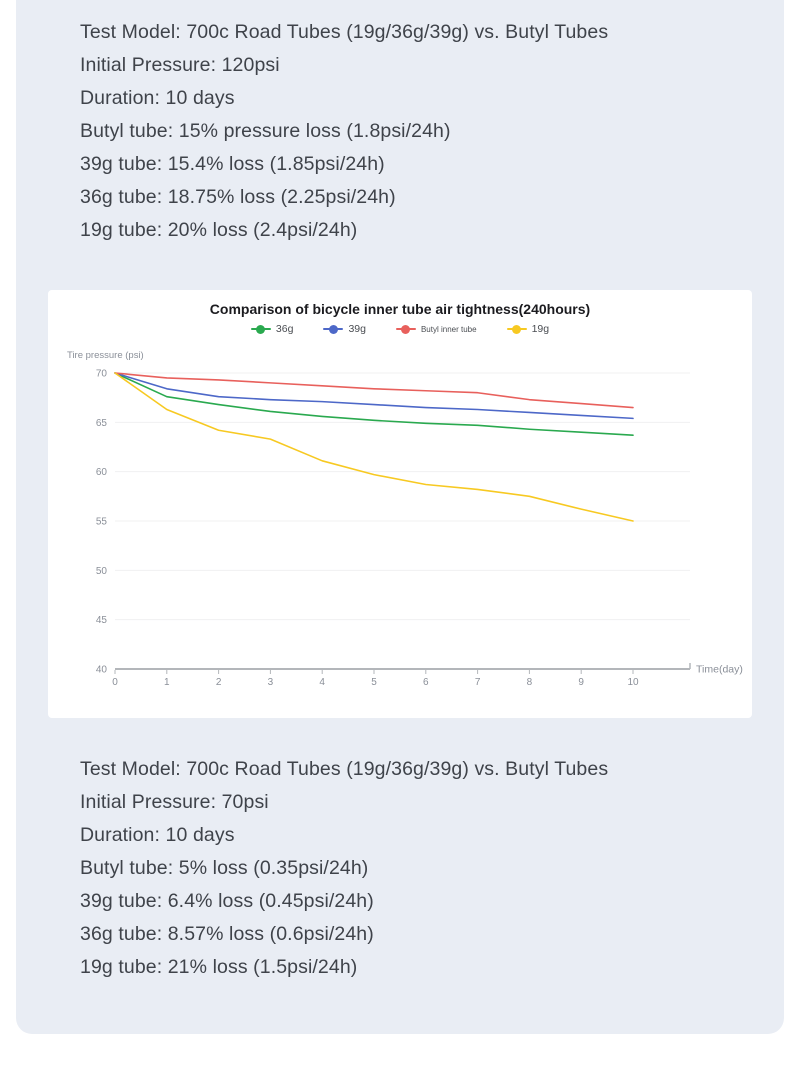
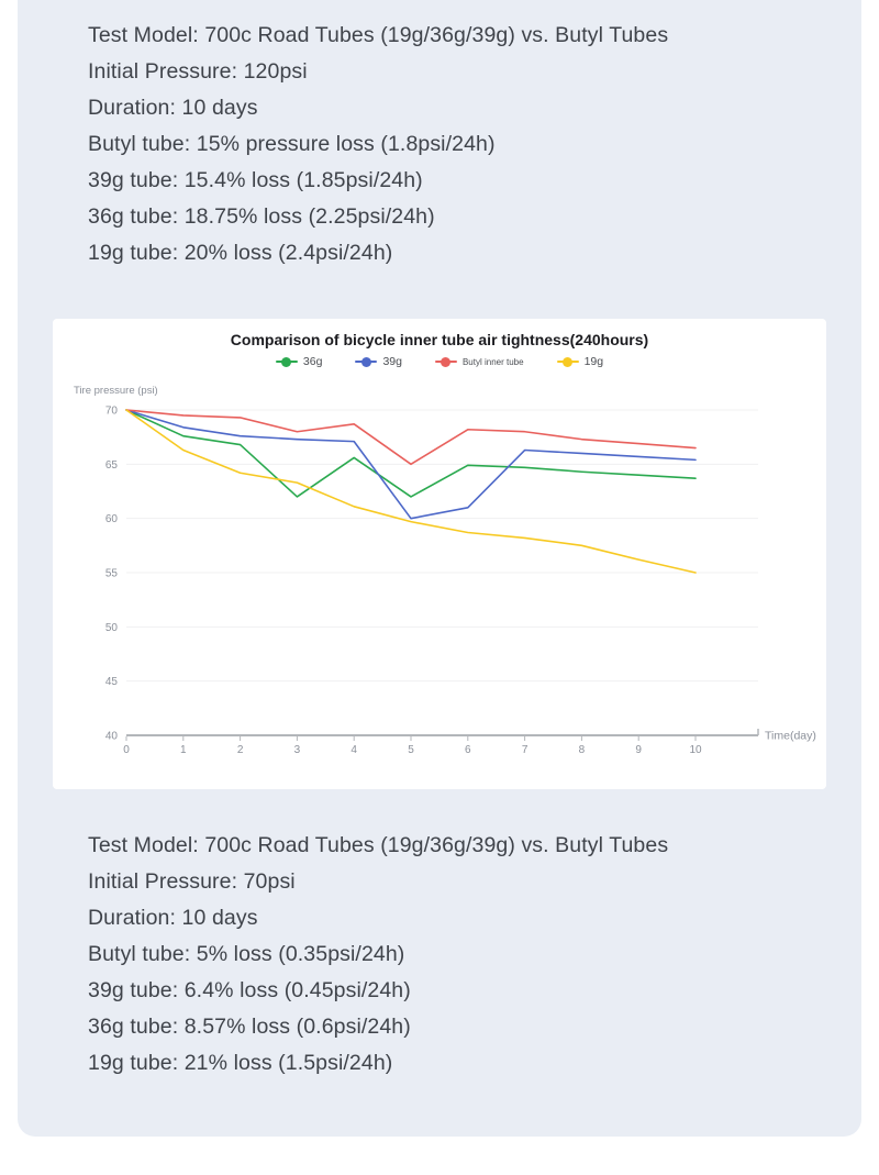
36g/3: 66 -> 62
Butyl inner tube/3: 69 -> 68
36g/5: 65 -> 62
39g/5: 67 -> 60
Butyl inner tube/5: 68 -> 65
39g/6: 66 -> 61
